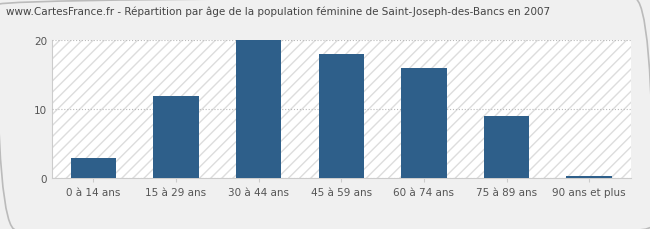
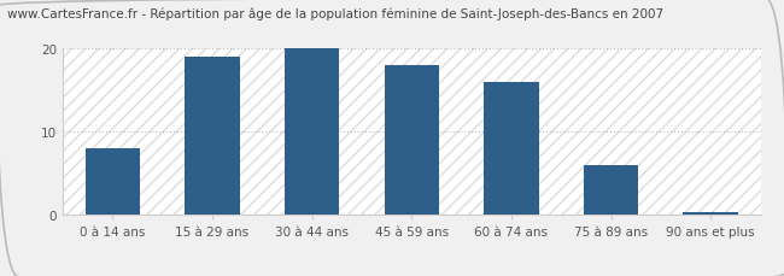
0 à 14 ans: 3.0 -> 8.0
15 à 29 ans: 12.0 -> 19.0
75 à 89 ans: 9.0 -> 6.0
